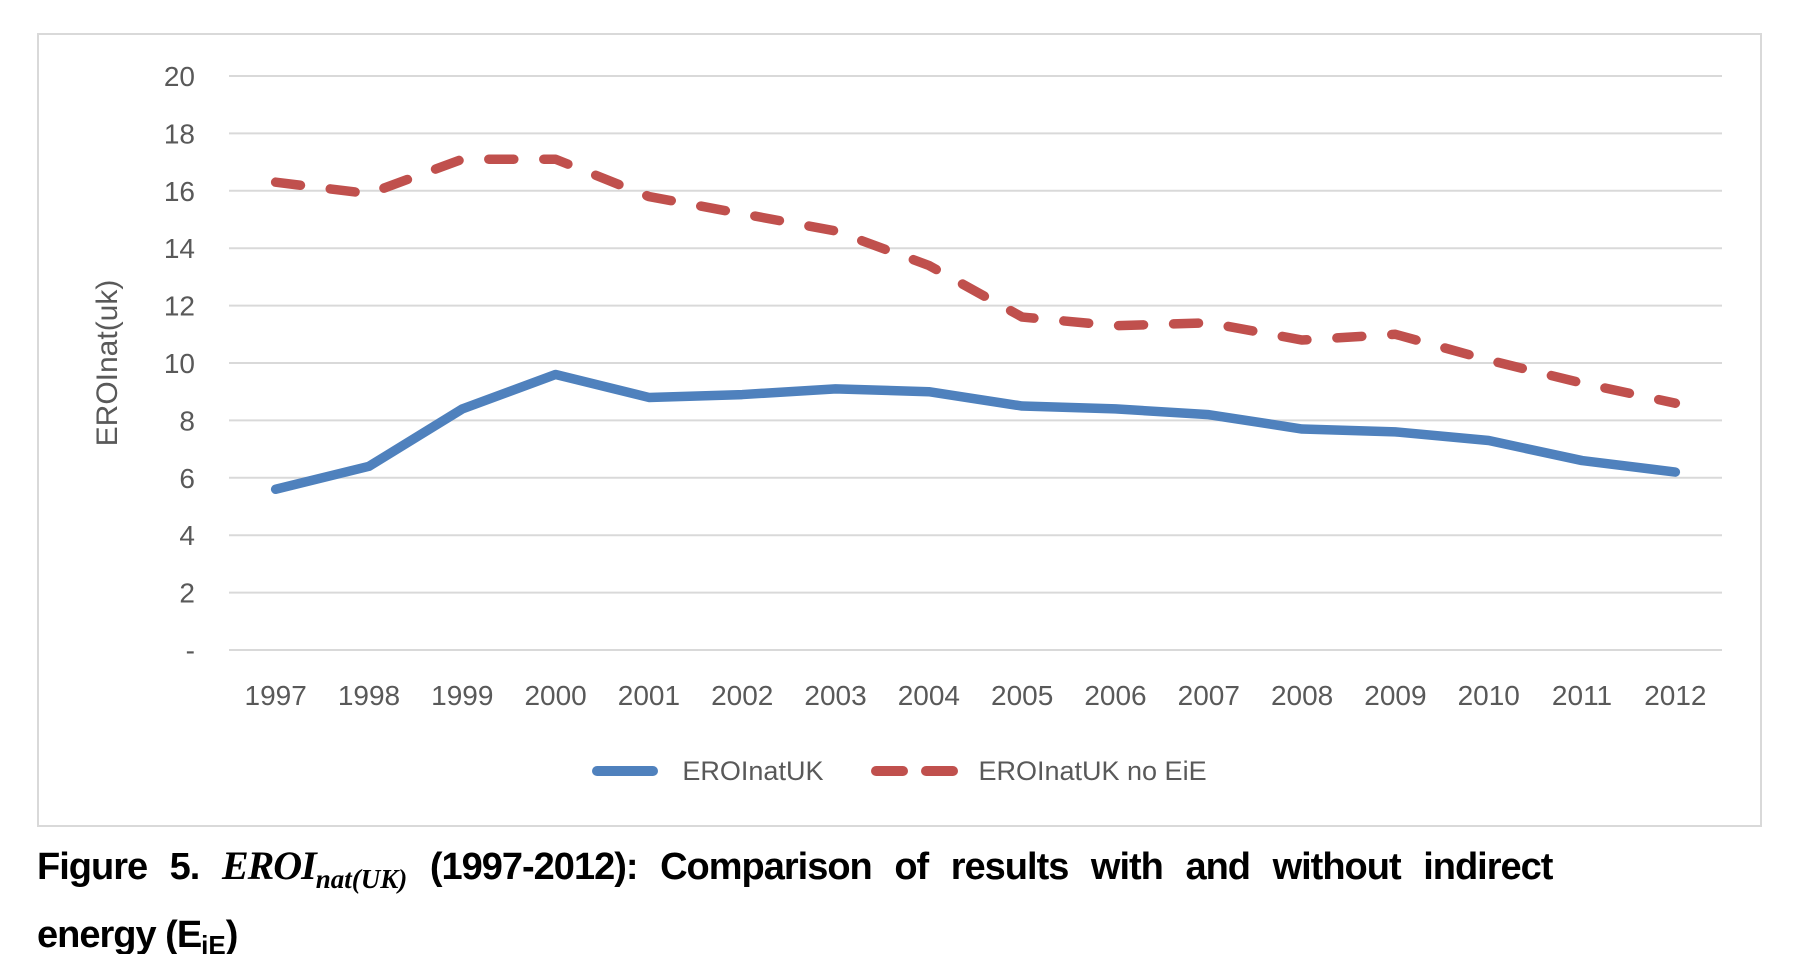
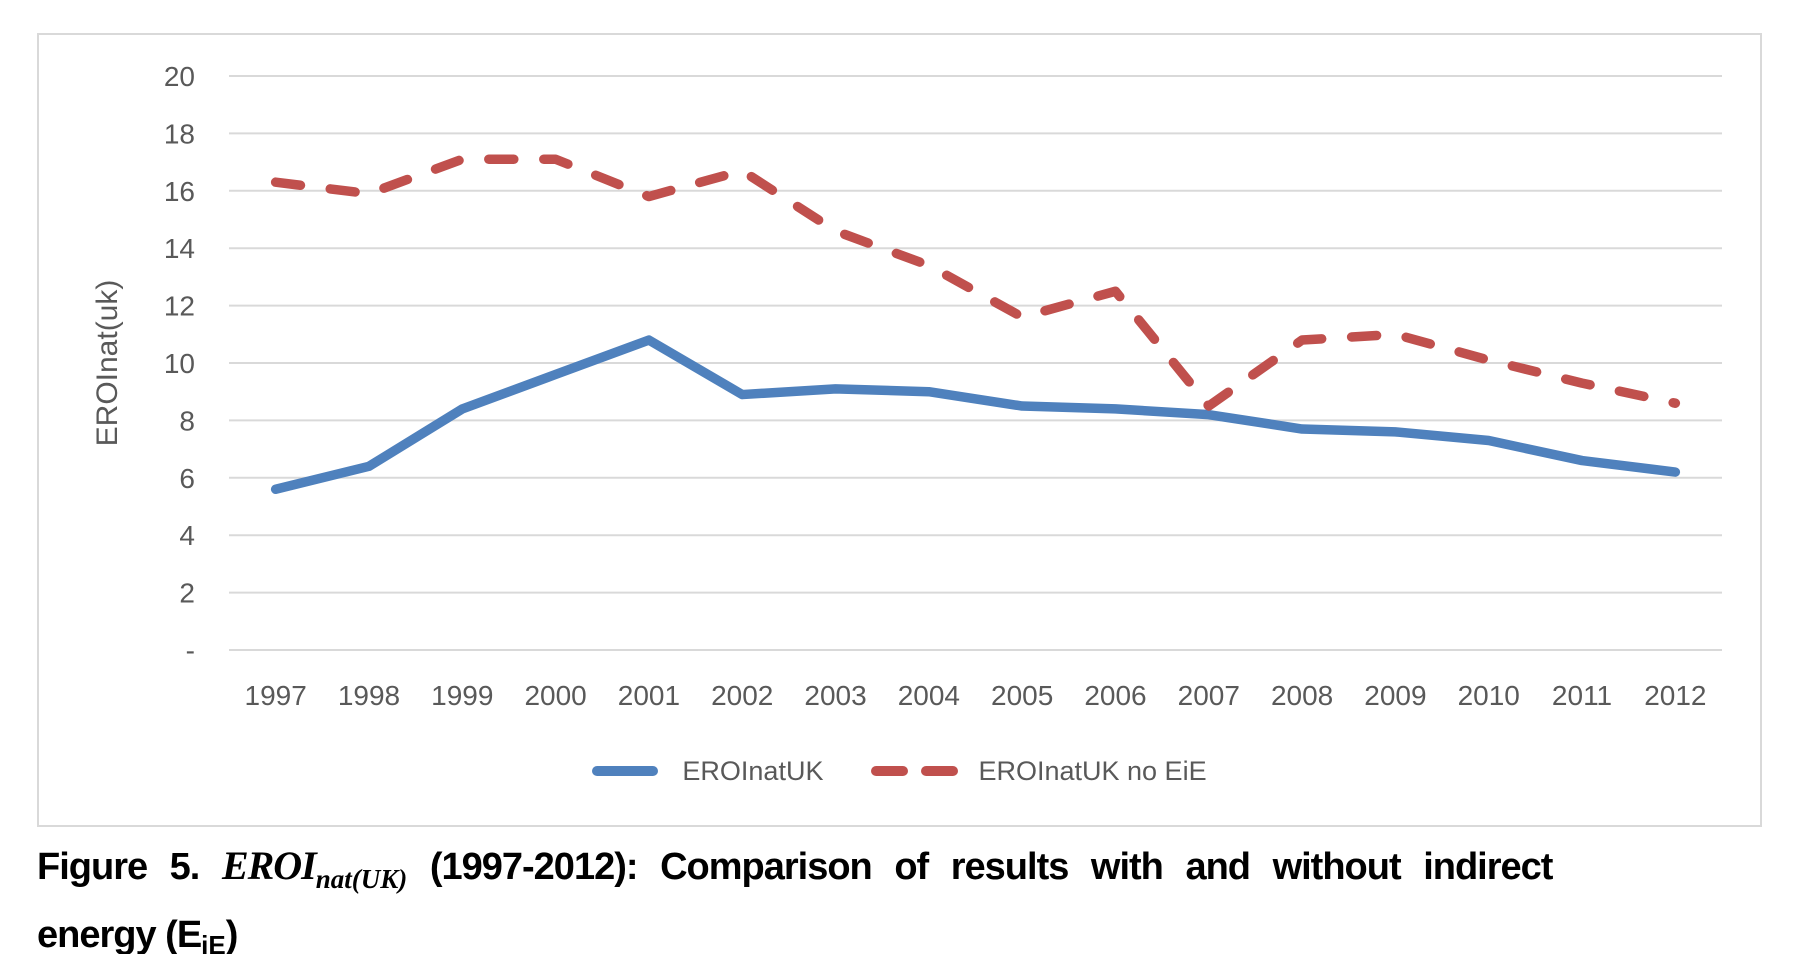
EROInatUK/2001: 8.8 -> 10.8
EROInatUK no EiE/2002: 15.2 -> 16.7
EROInatUK no EiE/2006: 11.3 -> 12.5
EROInatUK no EiE/2007: 11.4 -> 8.5
